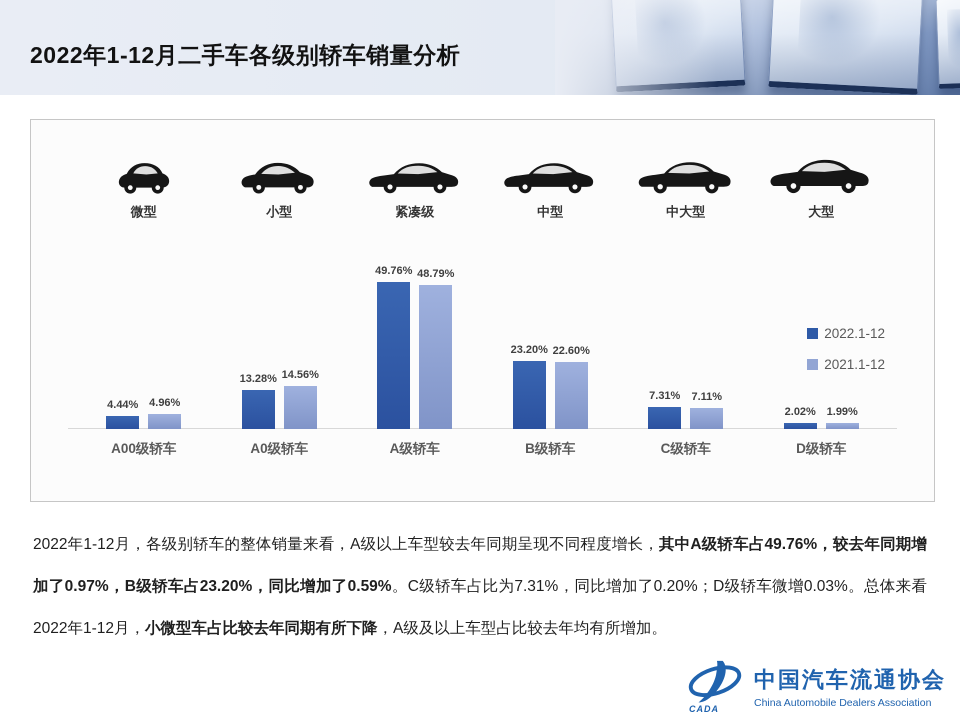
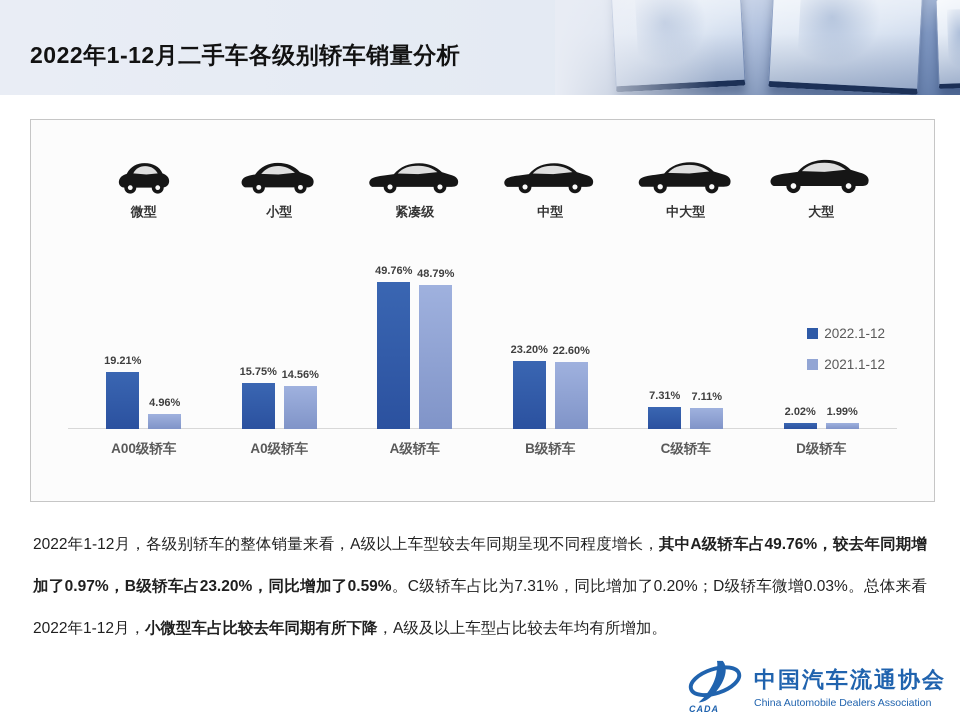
2022.1-12/A00级轿车: 4.44% -> 19.21%
2022.1-12/A0级轿车: 13.28% -> 15.75%
